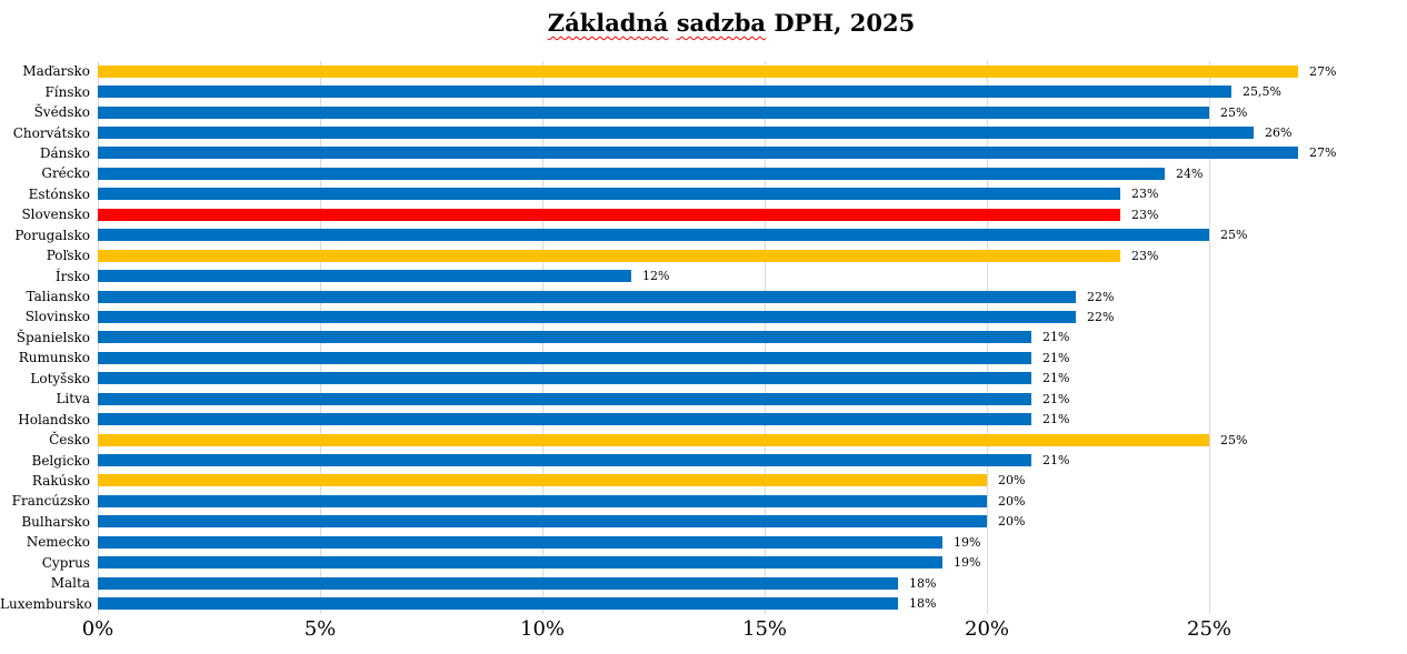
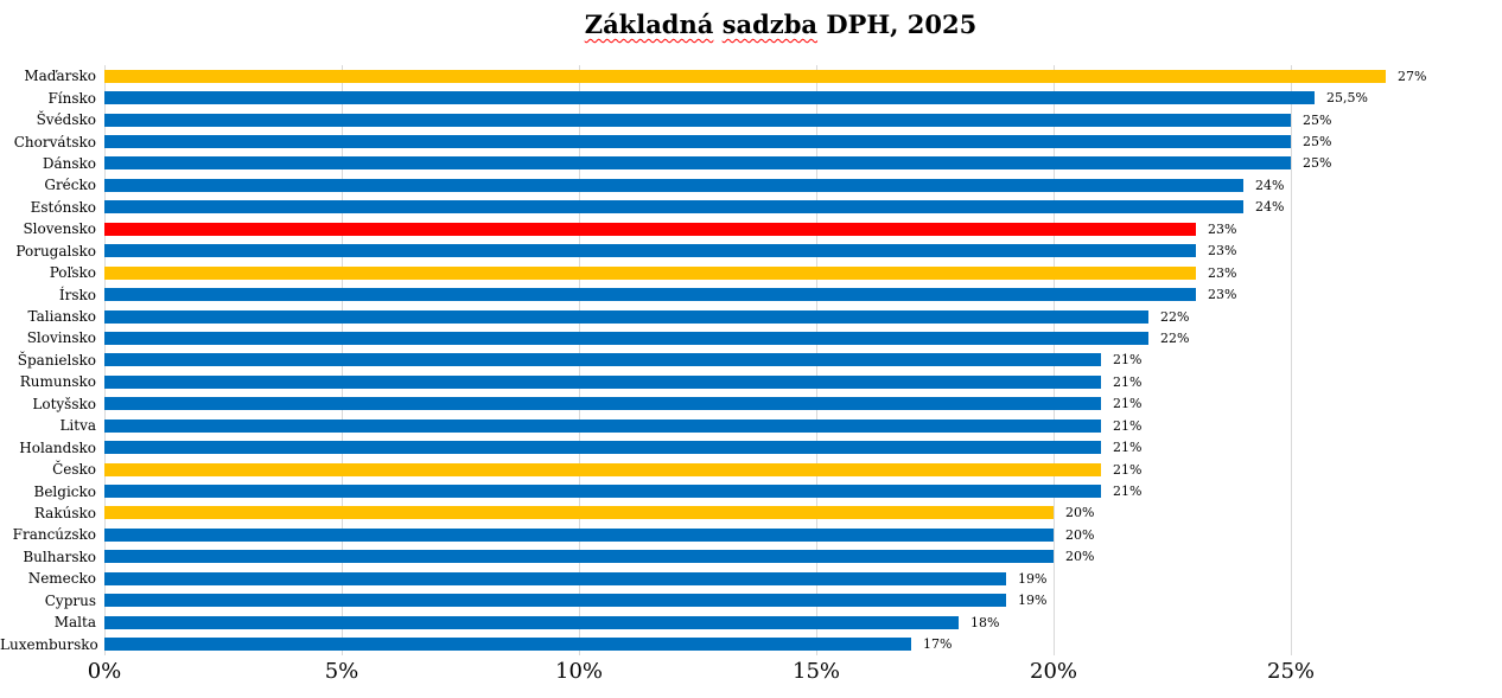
Chorvátsko: 26% -> 25%
Dánsko: 27% -> 25%
Estónsko: 23% -> 24%
Porugalsko: 25% -> 23%
Írsko: 12% -> 23%
Česko: 25% -> 21%
Luxembursko: 18% -> 17%
